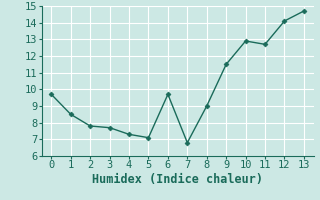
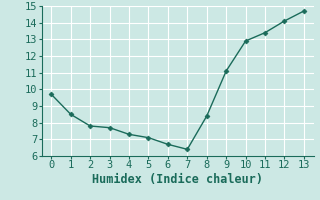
6: 9.7 -> 6.7
7: 6.8 -> 6.4
8: 9.0 -> 8.4
9: 11.5 -> 11.1
11: 12.7 -> 13.4
